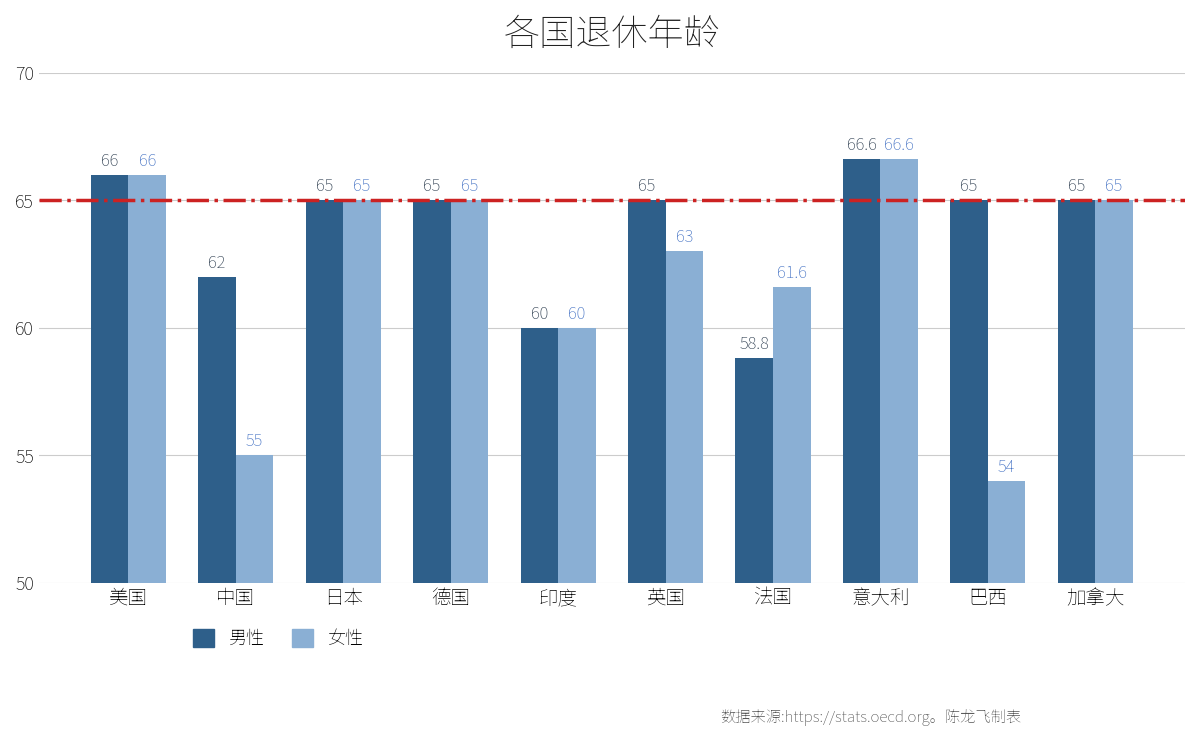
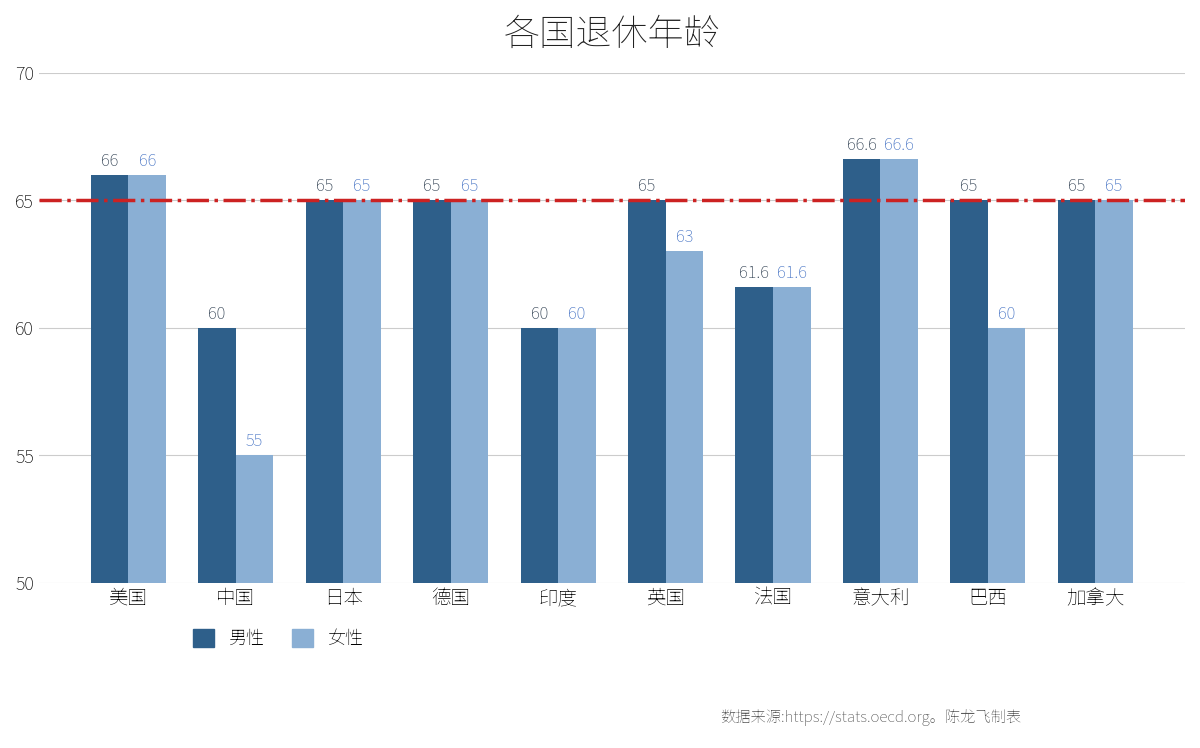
男性/中国: 62 -> 60
男性/法国: 58.8 -> 61.6
女性/巴西: 54 -> 60
